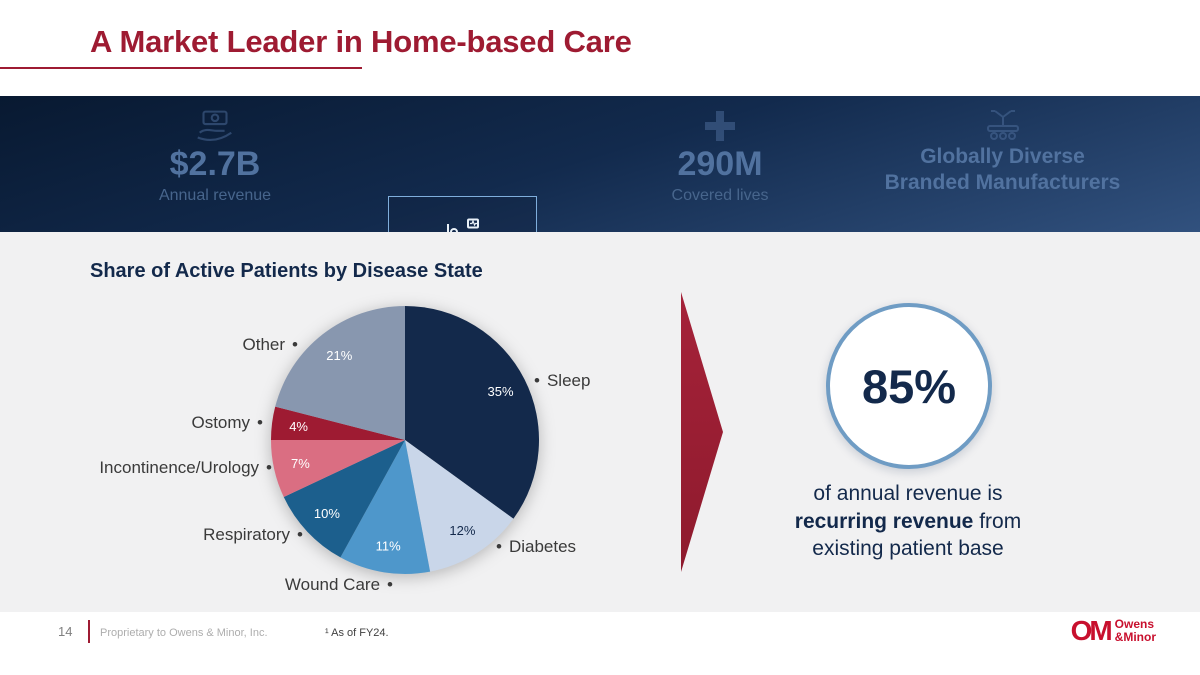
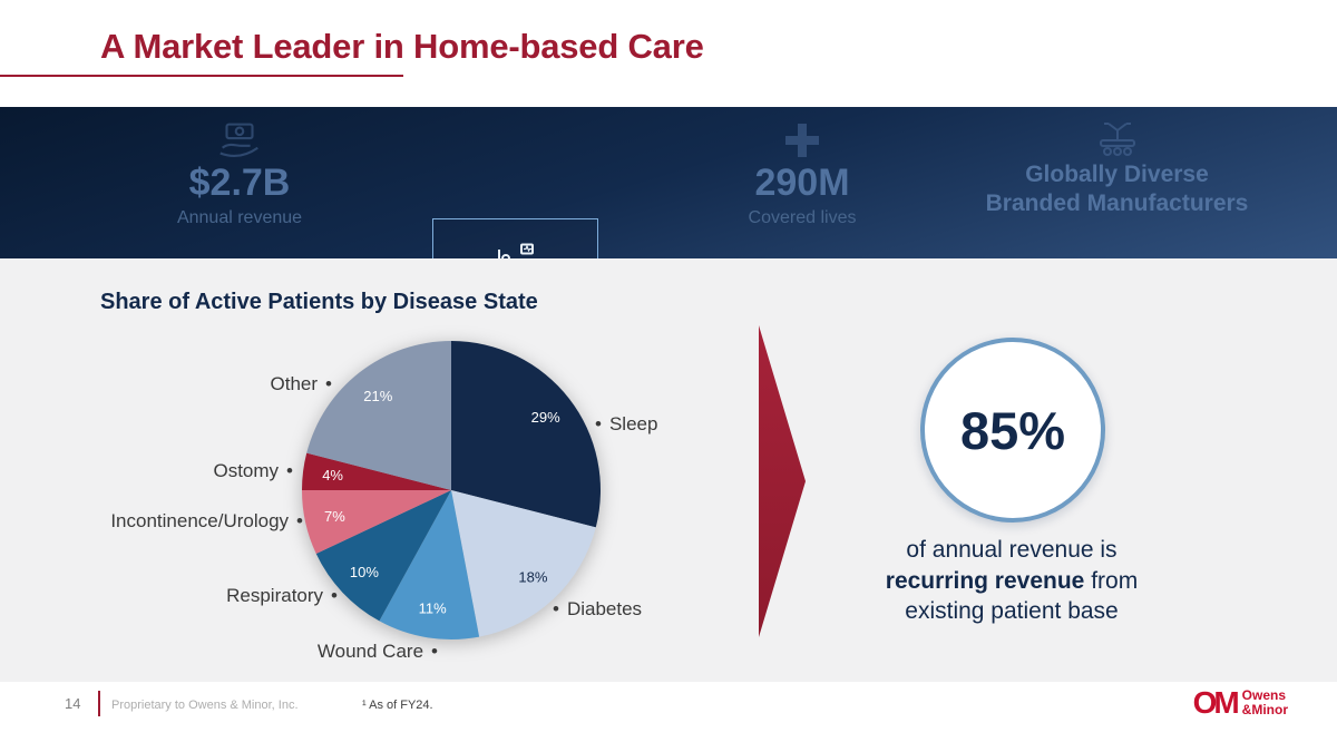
Sleep: 35% -> 29%
Diabetes: 12% -> 18%
